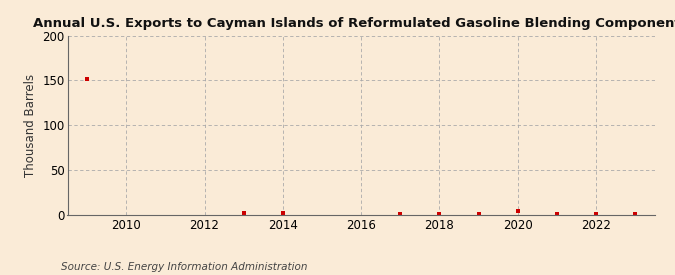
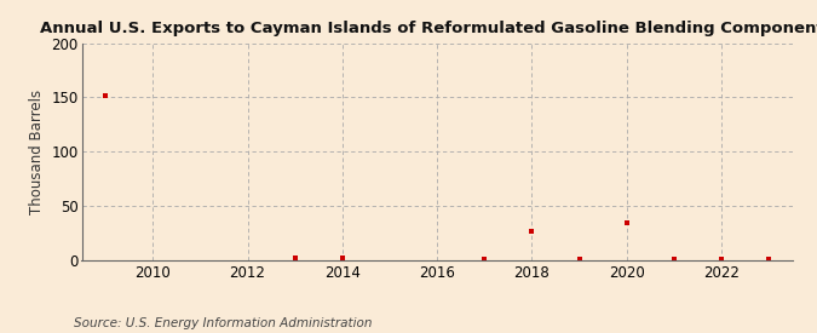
2018: 1 -> 26
2020: 4 -> 34
